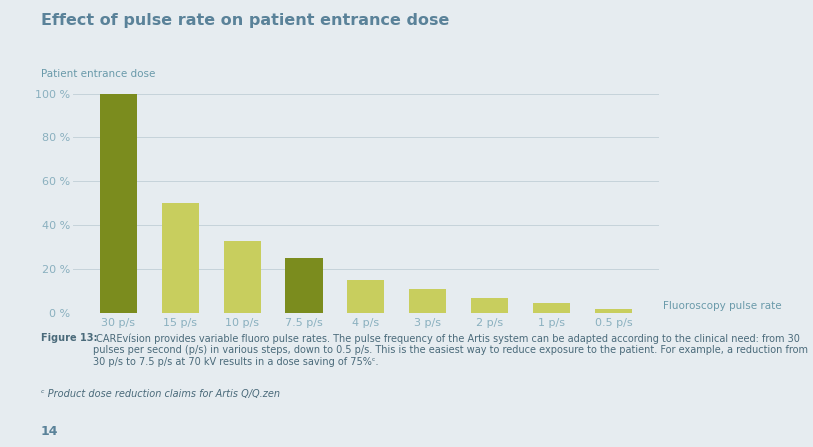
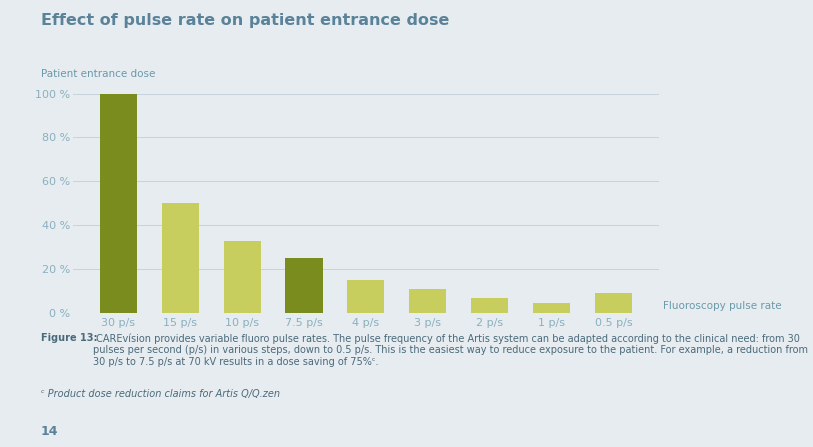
0.5 p/s: 2.0 % -> 9.0 %
